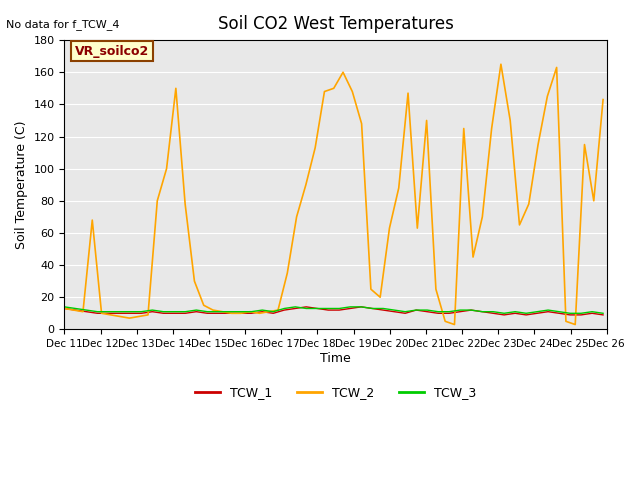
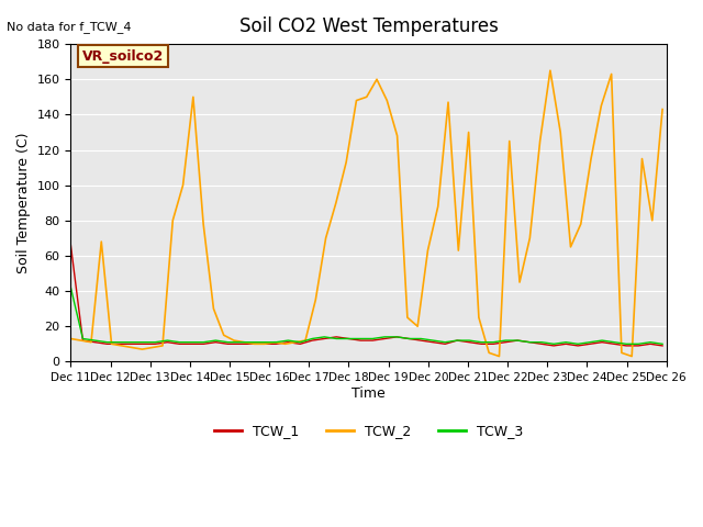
TCW_1/Dec 11: 13 -> 66
TCW_3/Dec 11: 14 -> 42
